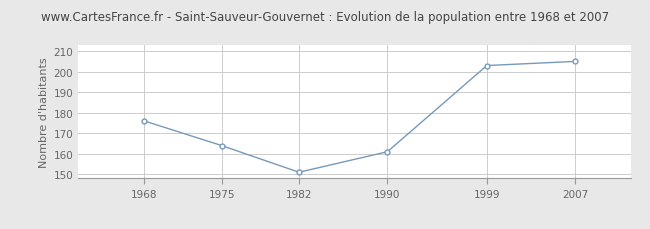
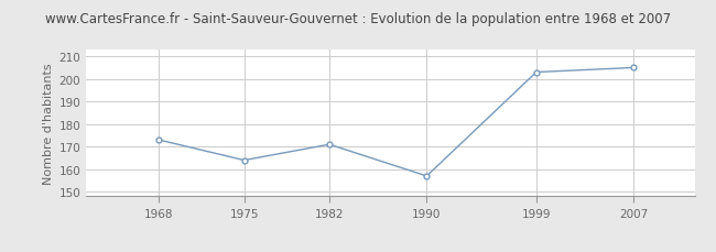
1968: 176 -> 173
1982: 151 -> 171
1990: 161 -> 157
